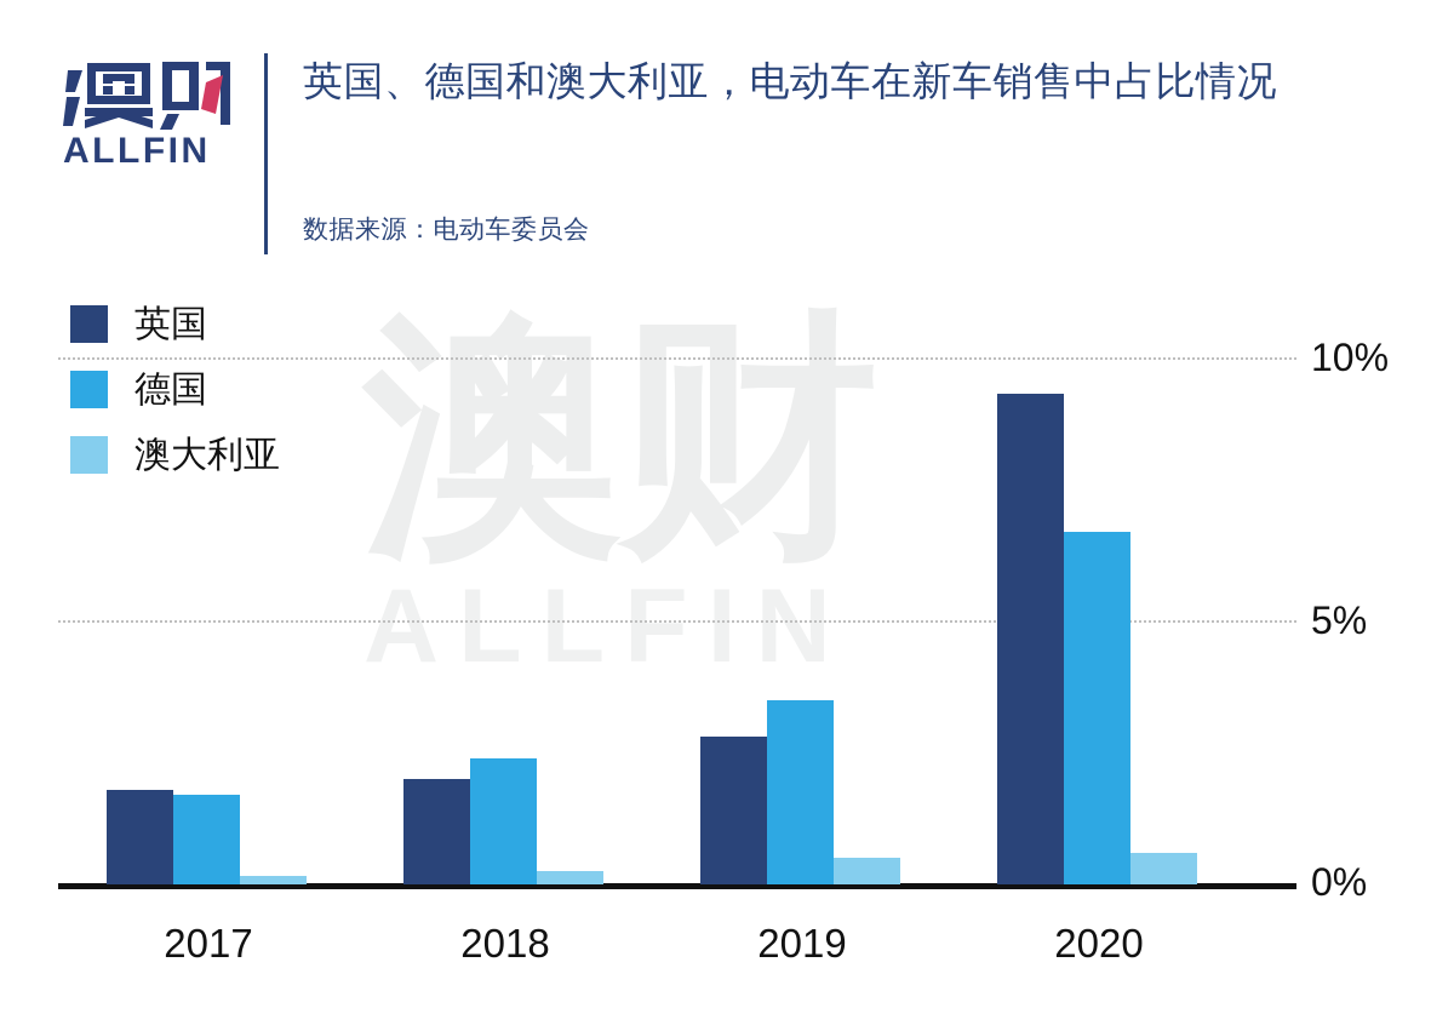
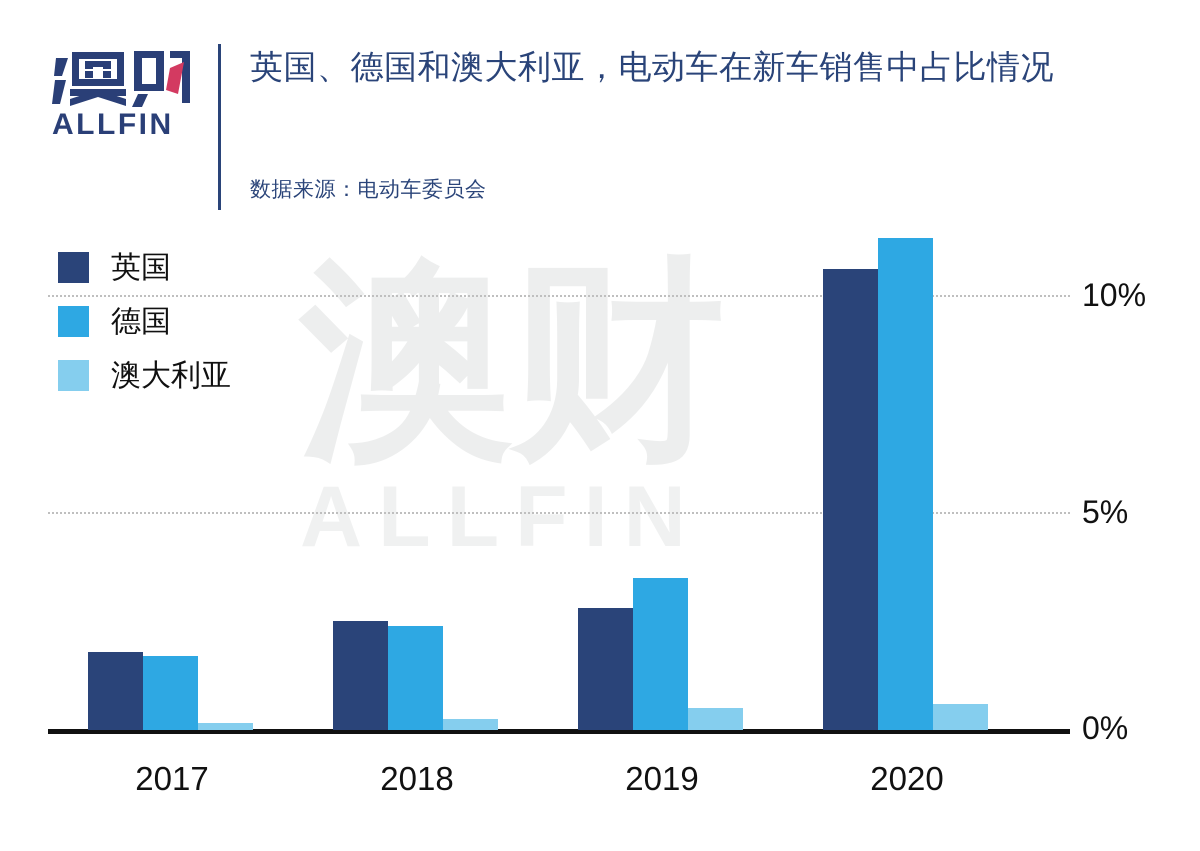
英国/2018: 2.0% -> 2.5%
英国/2020: 9.3% -> 10.6%
德国/2020: 6.7% -> 11.3%
